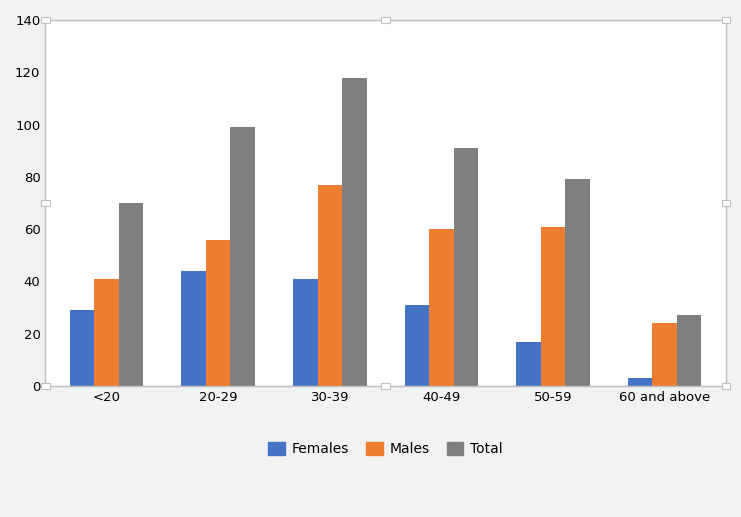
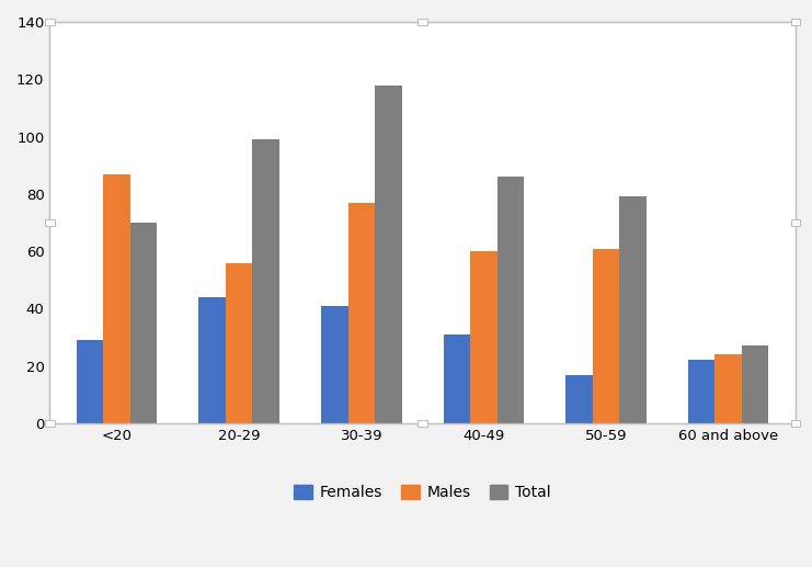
Males/<20: 41 -> 87
Total/40-49: 91 -> 86
Females/60 and above: 3 -> 22
